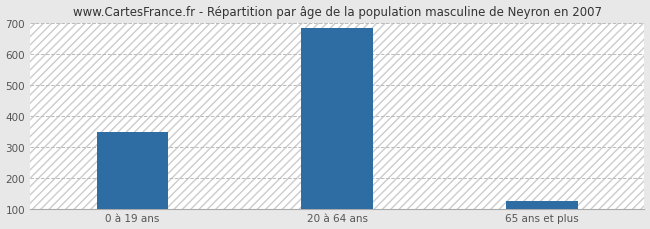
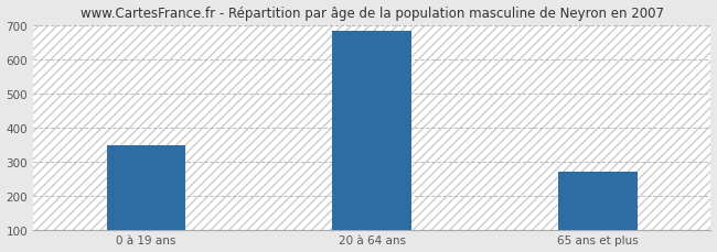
65 ans et plus: 126 -> 270
